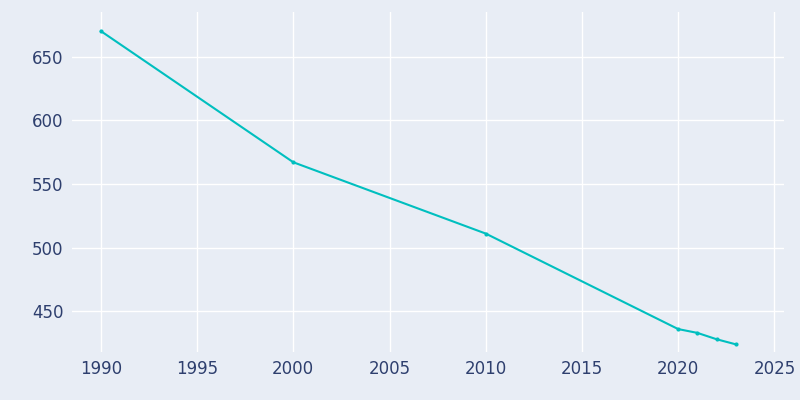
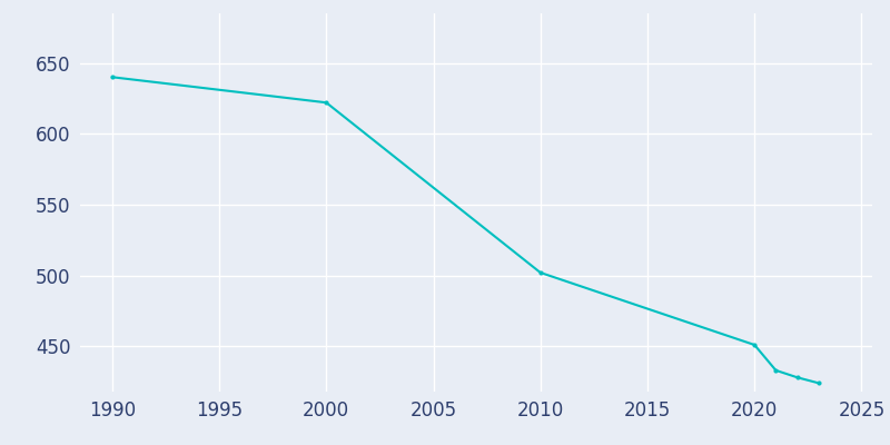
1990: 670 -> 640
2000: 567 -> 622
2010: 511 -> 502
2020: 436 -> 451
